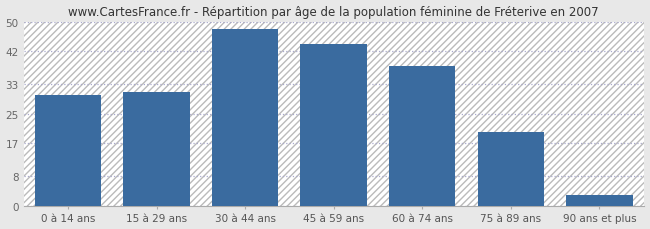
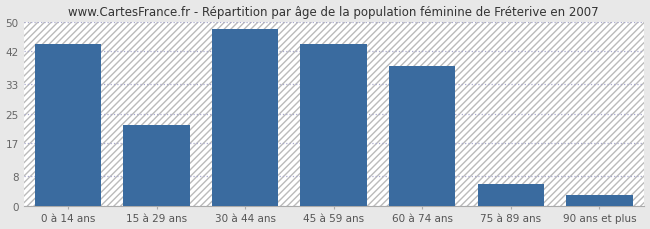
0 à 14 ans: 30 -> 44
15 à 29 ans: 31 -> 22
75 à 89 ans: 20 -> 6
